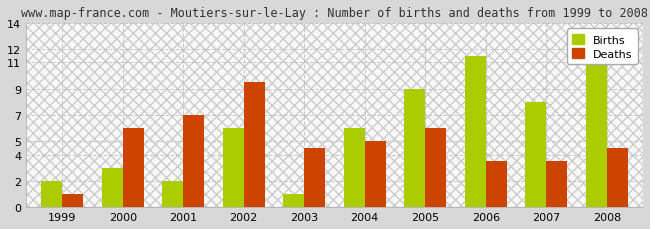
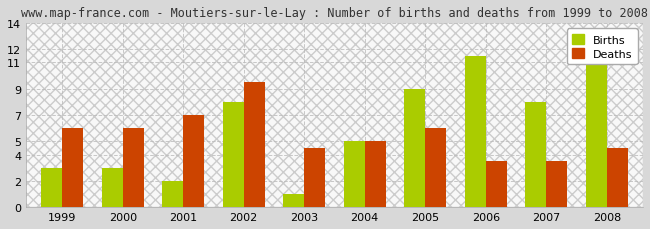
Births/1999: 2.0 -> 3.0
Deaths/1999: 1.0 -> 6.0
Births/2002: 6.0 -> 8.0
Births/2004: 6.0 -> 5.0
